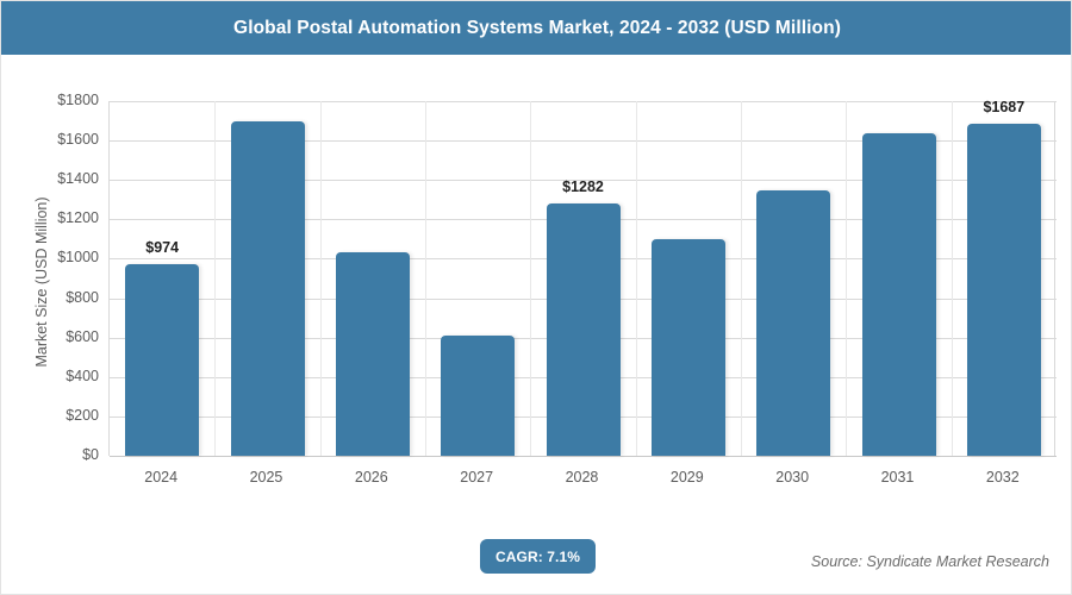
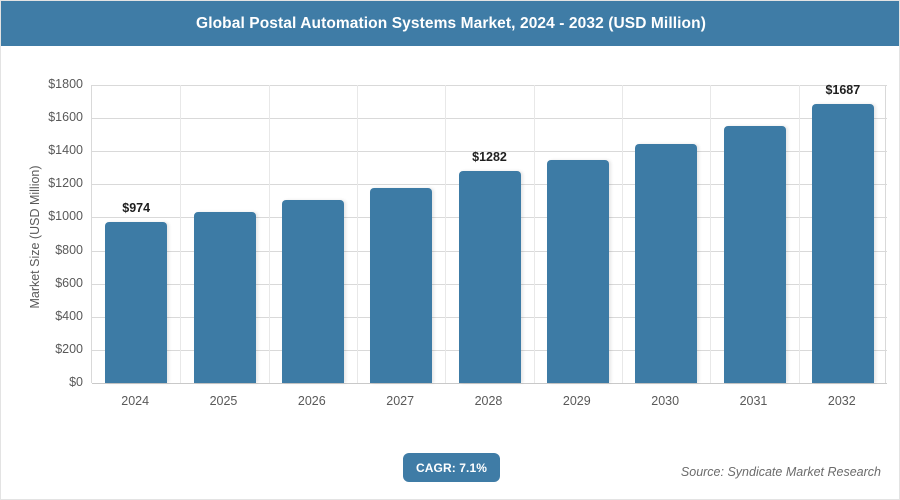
2025: $1700 -> $1030
2026: $1030 -> $1100
2027: $610 -> $1180
2029: $1100 -> $1350
2030: $1350 -> $1440
2031: $1640 -> $1550
